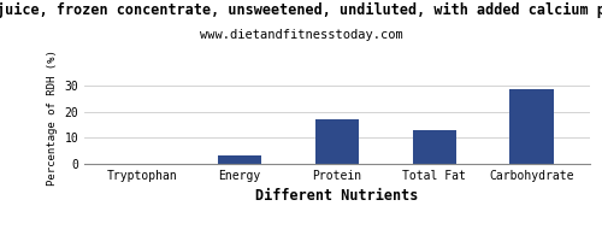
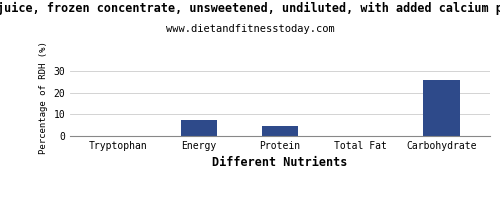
Energy: 3.0 -> 7.2
Protein: 17.0 -> 4.5
Total Fat: 13.0 -> 0.2
Carbohydrate: 28.5 -> 26.0
